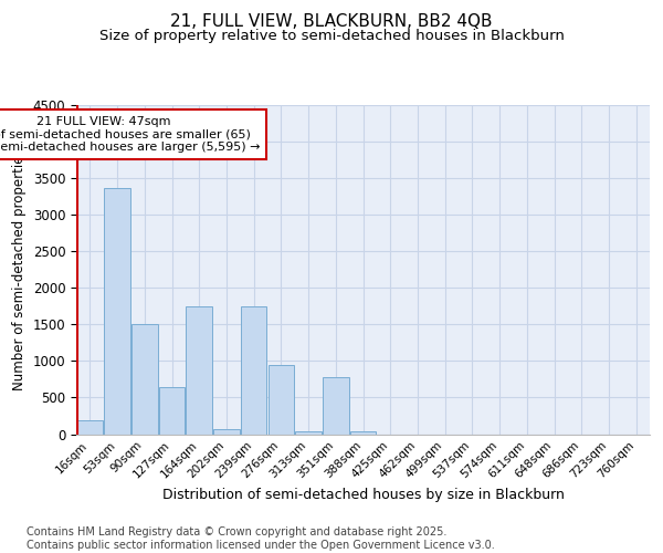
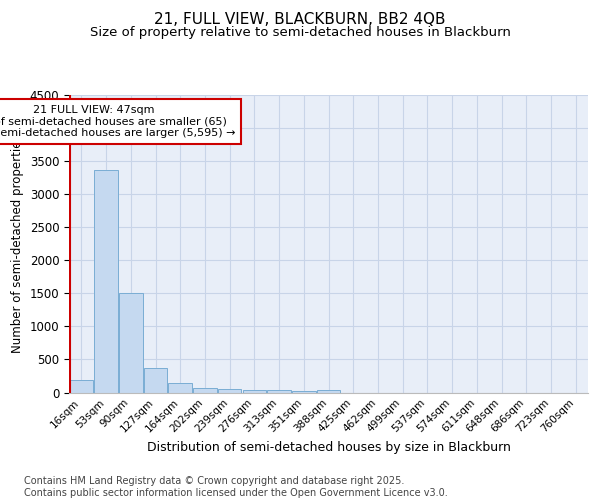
127sqm: 640 -> 380
164sqm: 1740 -> 140
239sqm: 1740 -> 60
276sqm: 940 -> 40
351sqm: 780 -> 30
